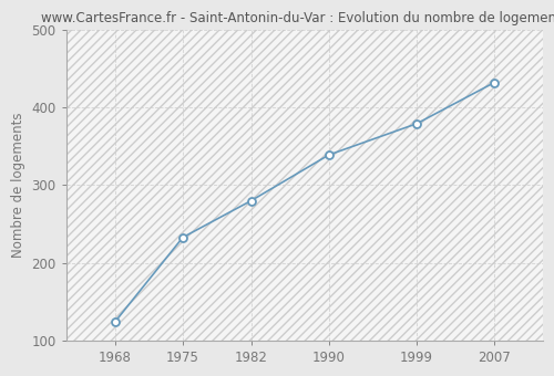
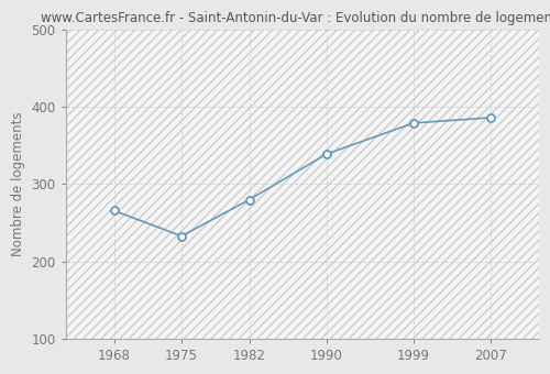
1968: 124 -> 266
2007: 432 -> 386
